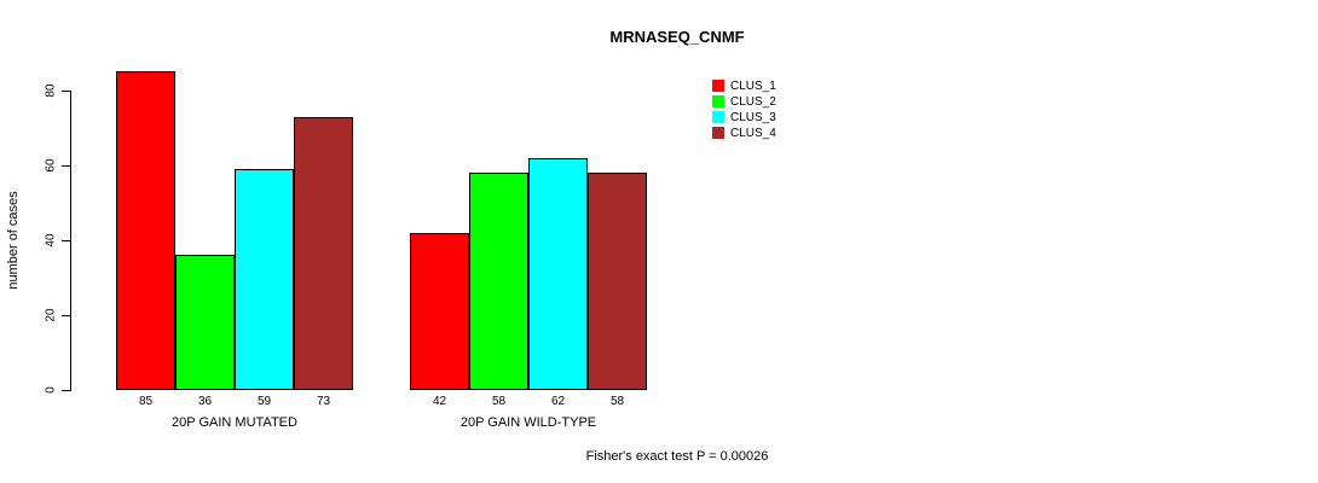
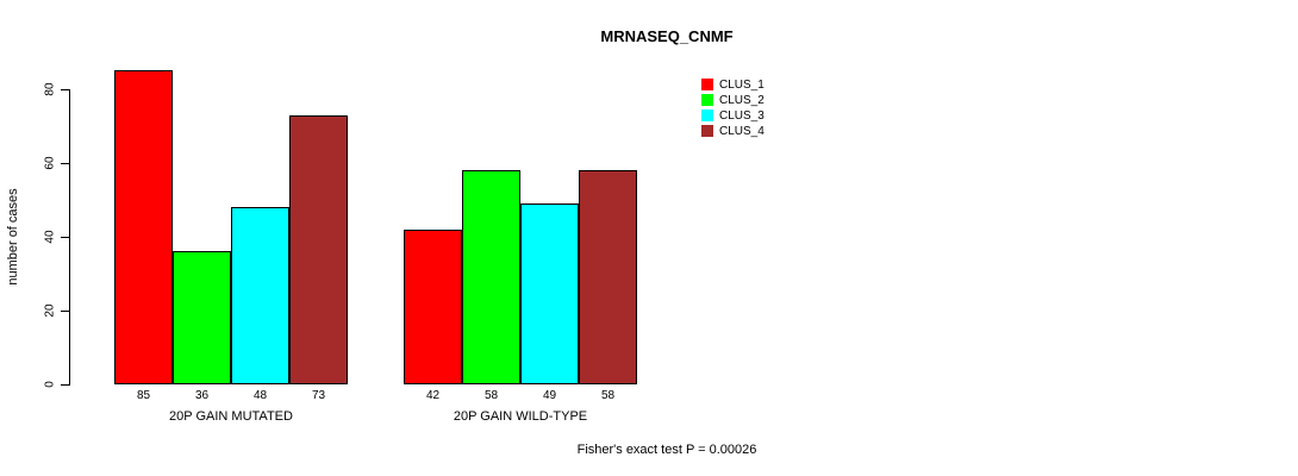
CLUS_3/20P GAIN MUTATED: 59 -> 48
CLUS_3/20P GAIN WILD-TYPE: 62 -> 49
